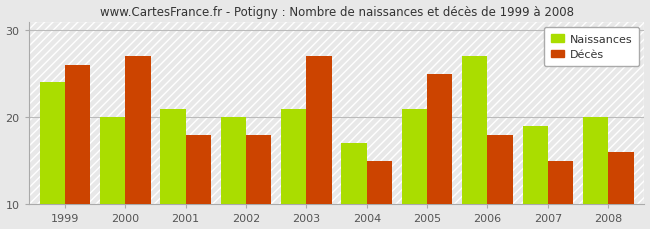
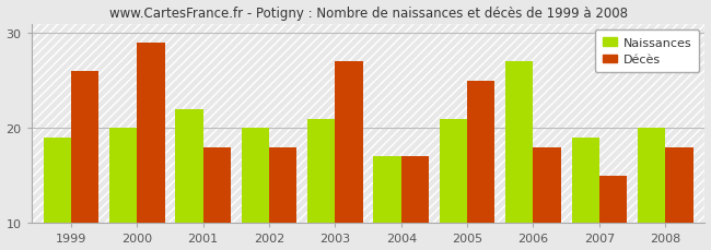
Naissances/1999: 24 -> 19
Décès/2000: 27 -> 29
Naissances/2001: 21 -> 22
Décès/2004: 15 -> 17
Décès/2008: 16 -> 18
